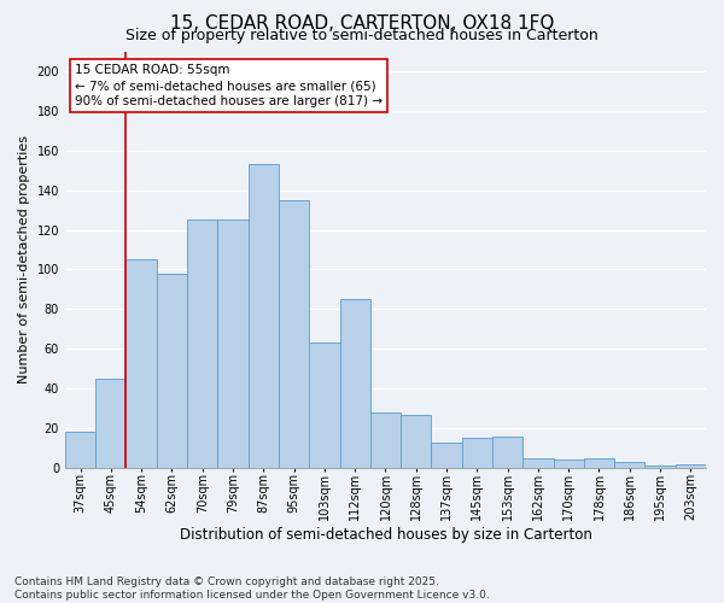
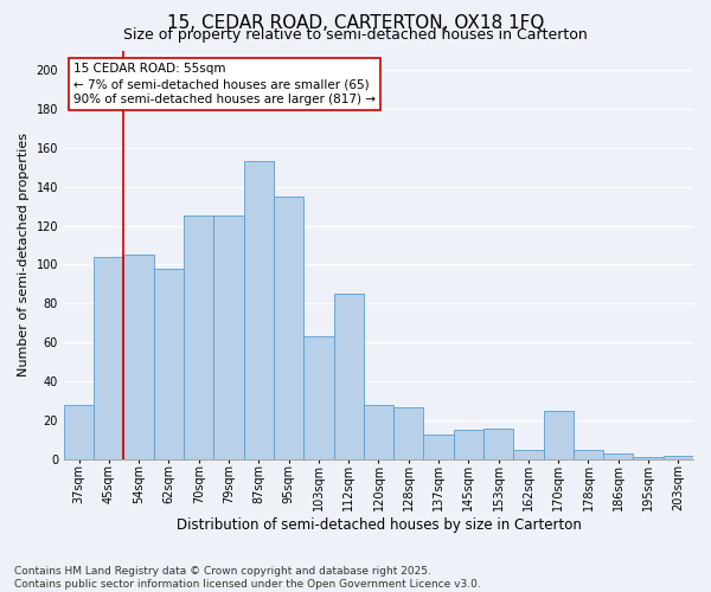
37sqm: 18 -> 28
45sqm: 45 -> 104
170sqm: 4 -> 25
